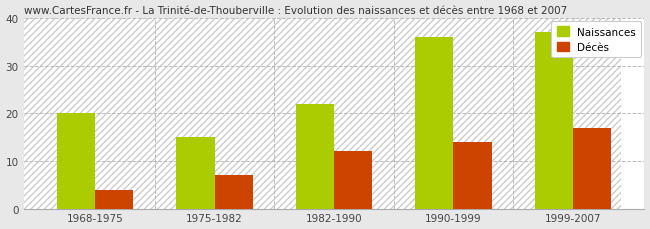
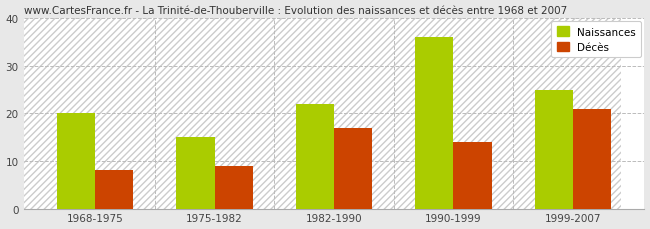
Décès/1968-1975: 4 -> 8
Décès/1975-1982: 7 -> 9
Décès/1982-1990: 12 -> 17
Naissances/1999-2007: 37 -> 25
Décès/1999-2007: 17 -> 21
